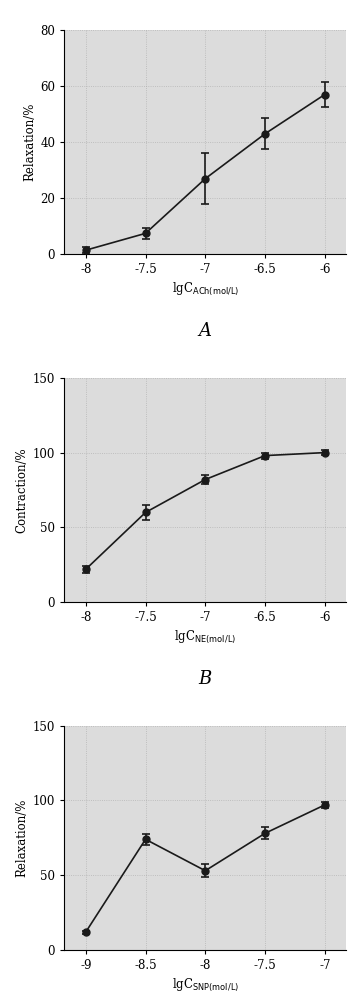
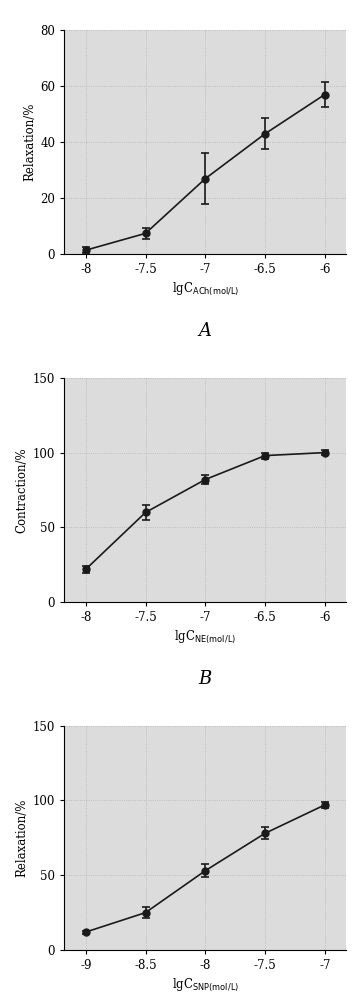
-8.5: 74 -> 25
